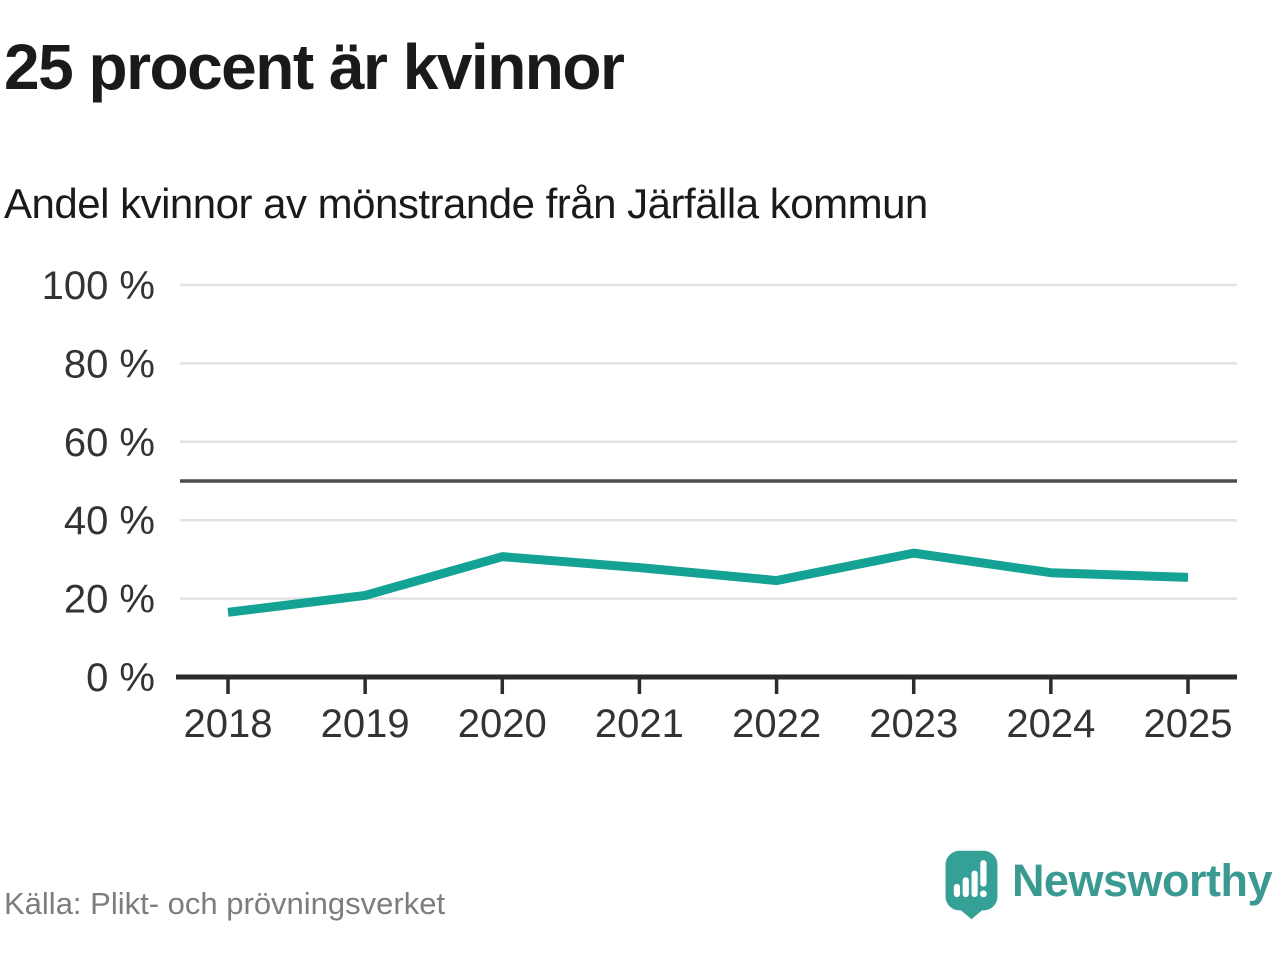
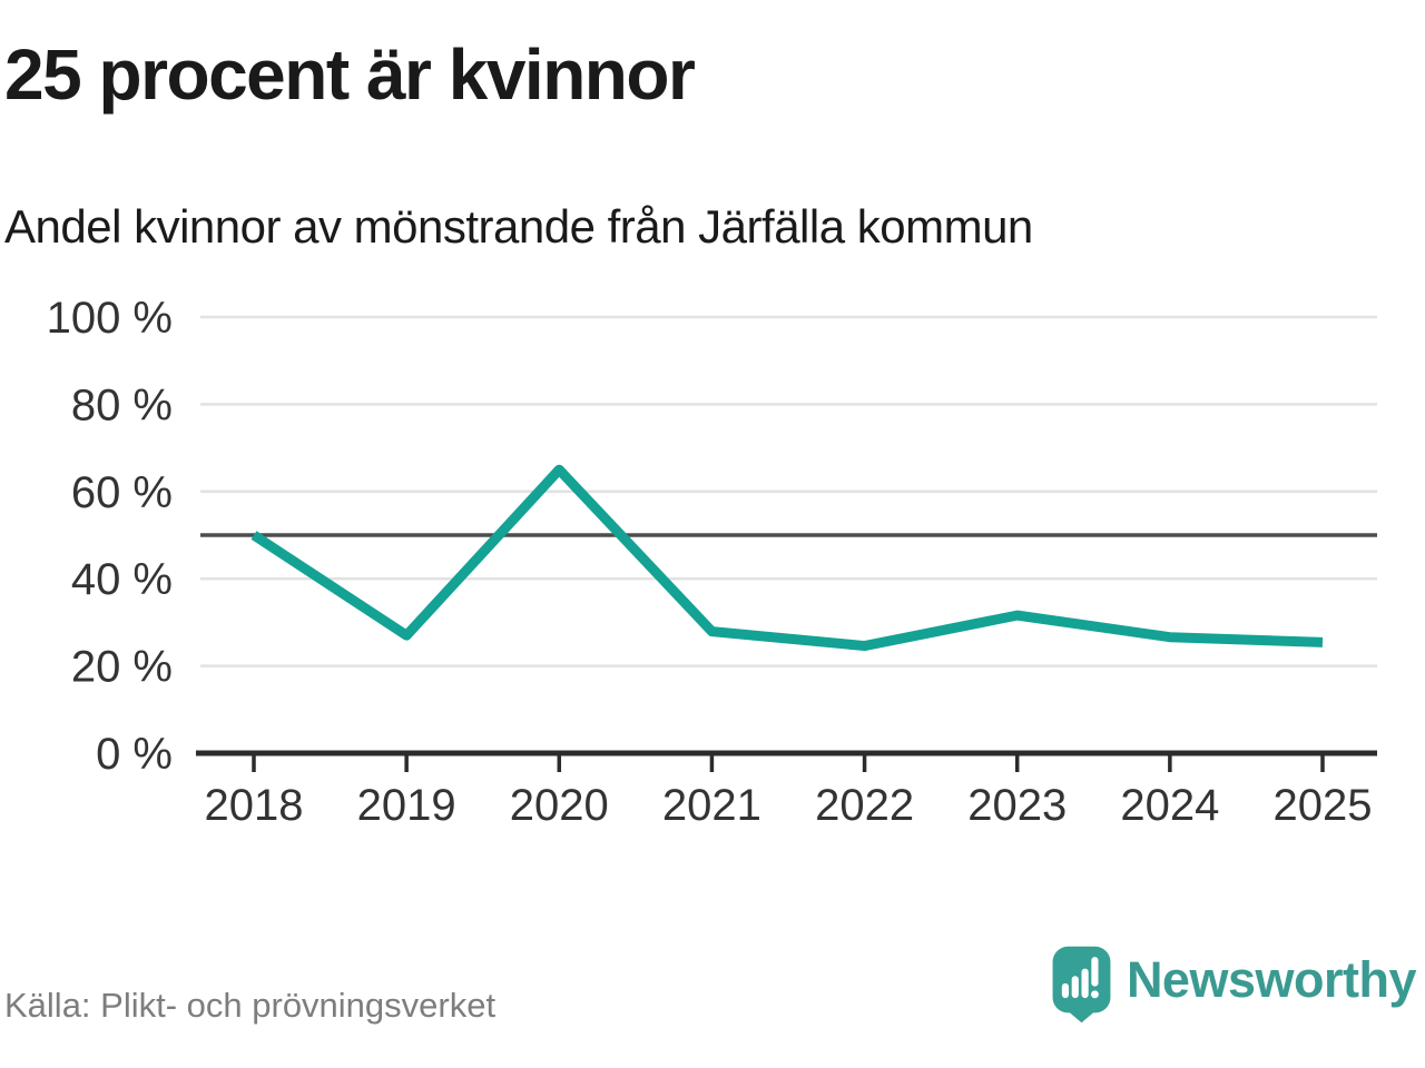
2018: 16% -> 50%
2019: 21% -> 27%
2020: 31% -> 65%
